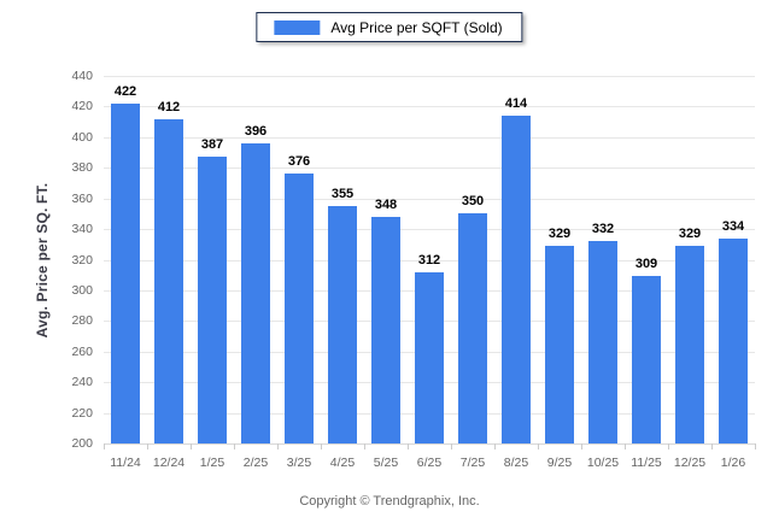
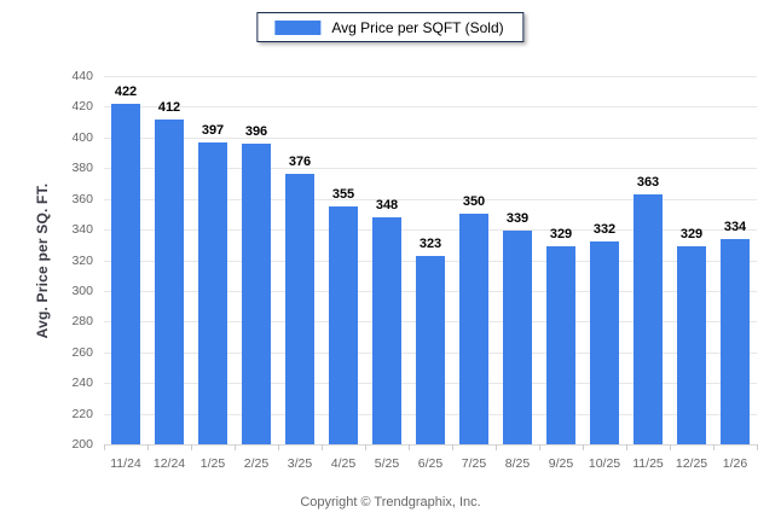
1/25: 387 -> 397
6/25: 312 -> 323
8/25: 414 -> 339
11/25: 309 -> 363
